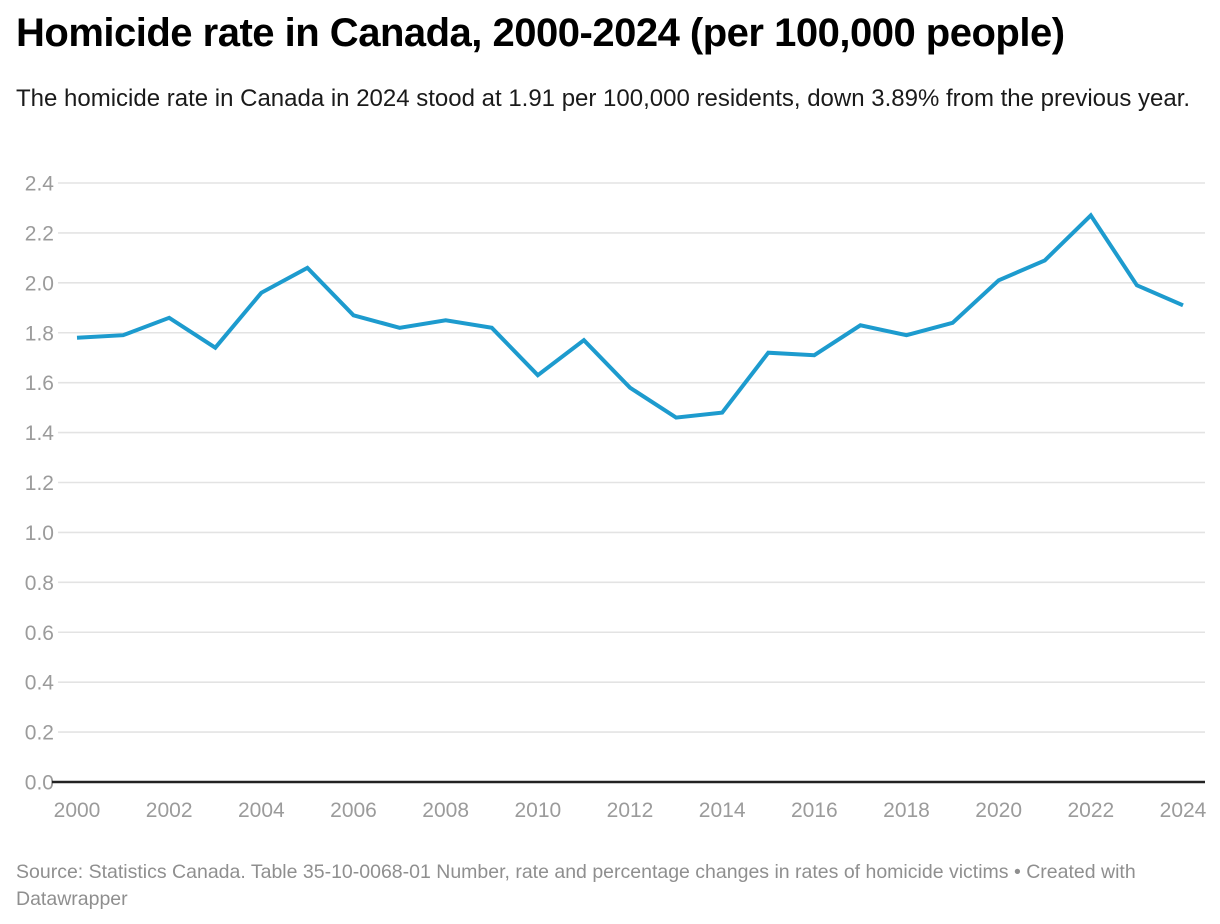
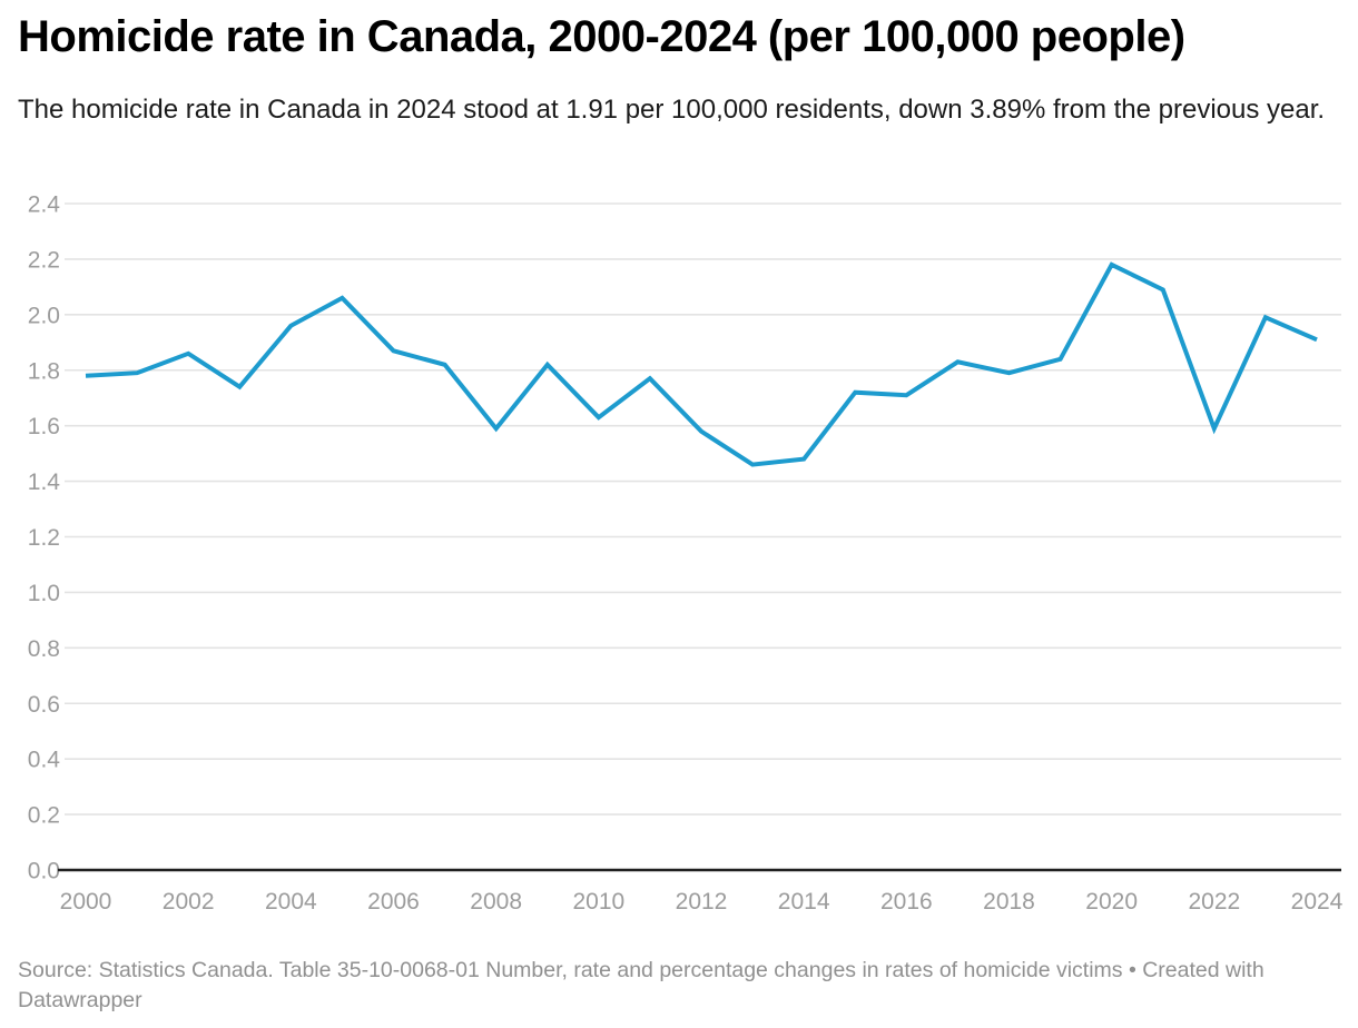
2008: 1.85 -> 1.59
2020: 2.01 -> 2.18
2022: 2.27 -> 1.59
